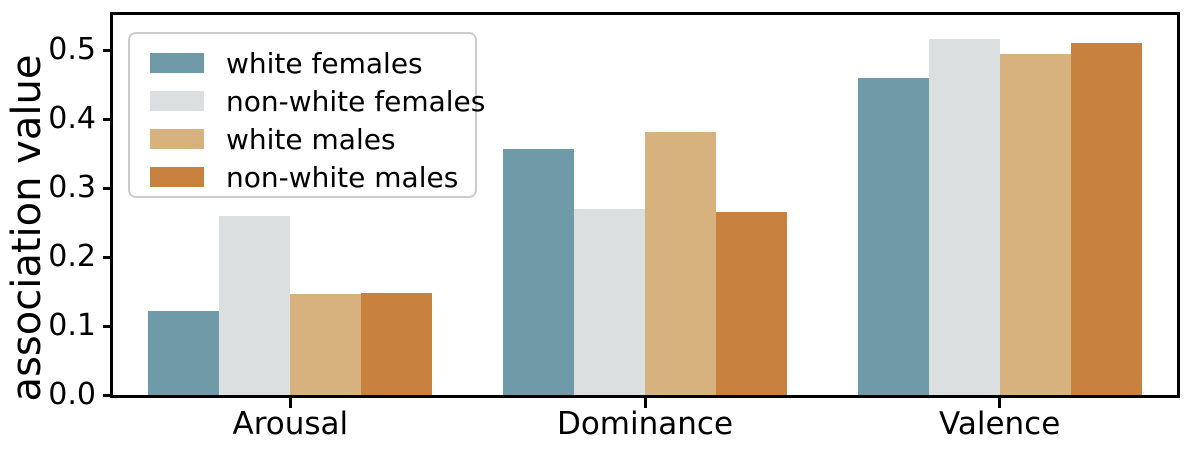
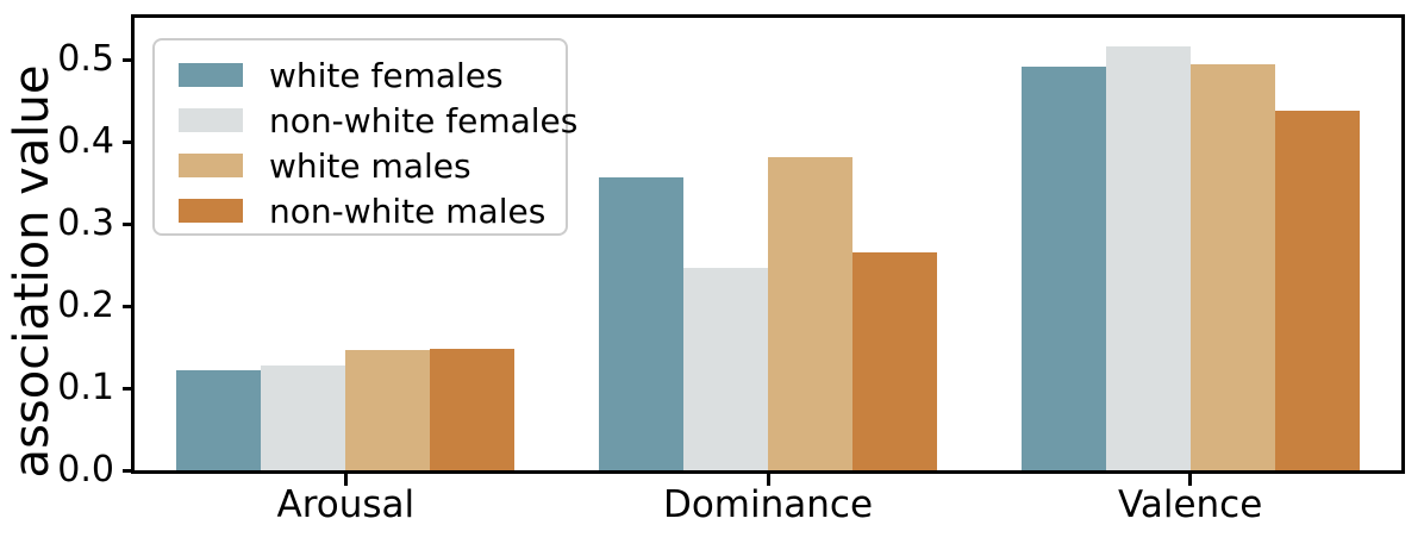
non-white females/Arousal: 0.26 -> 0.13
non-white females/Dominance: 0.27 -> 0.25
white females/Valence: 0.46 -> 0.49
non-white males/Valence: 0.51 -> 0.44
